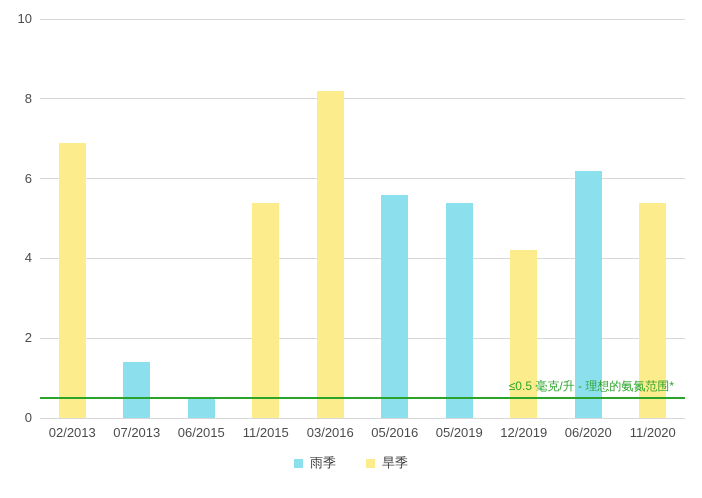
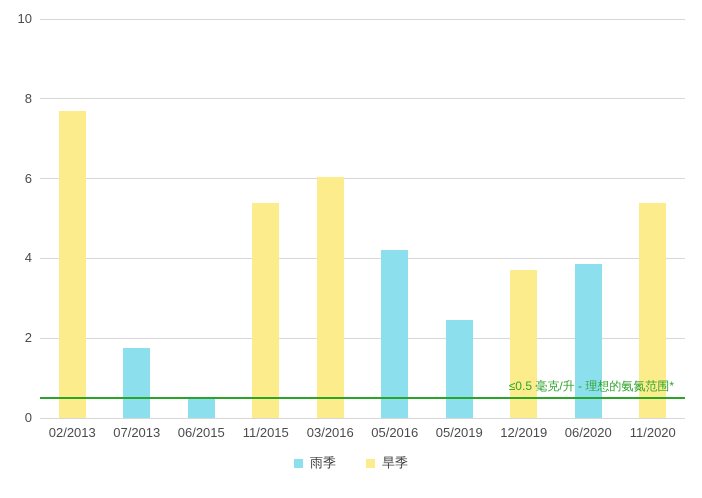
旱季/02/2013: 6.9 -> 7.7
雨季/07/2013: 1.4 -> 1.8
旱季/03/2016: 8.2 -> 6.0
雨季/05/2016: 5.6 -> 4.2
雨季/05/2019: 5.4 -> 2.5
旱季/12/2019: 4.2 -> 3.7
雨季/06/2020: 6.2 -> 3.9
